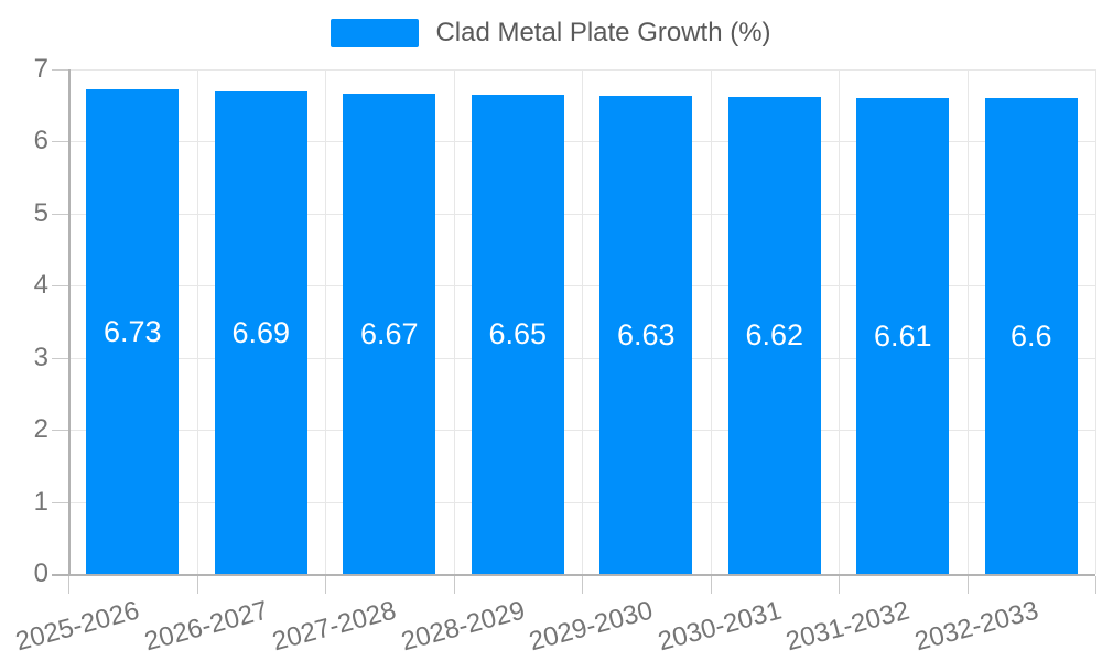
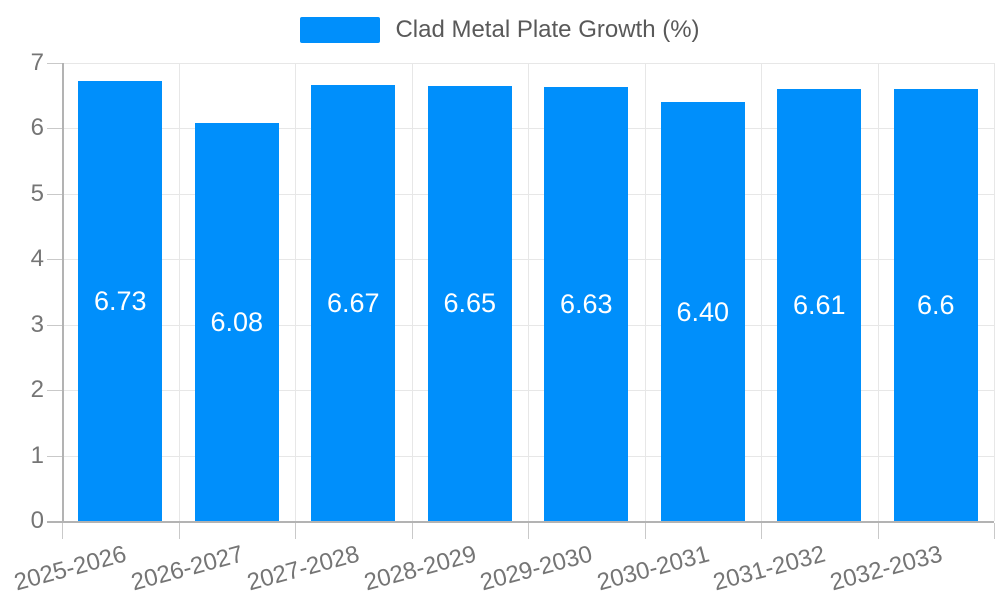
2026-2027: 6.69 -> 6.08
2030-2031: 6.62 -> 6.40
